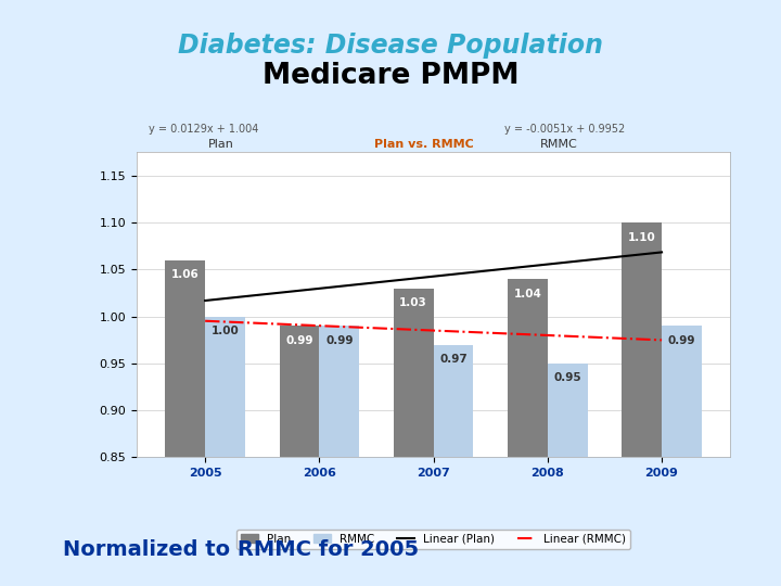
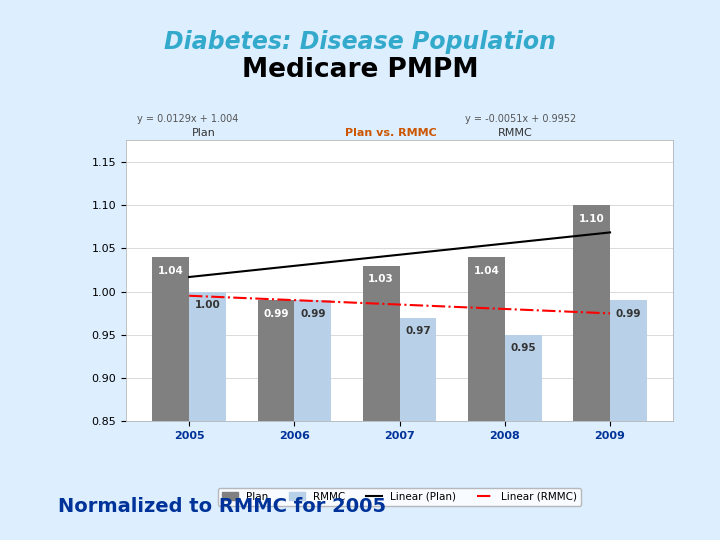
Plan/2005: 1.06 -> 1.04
